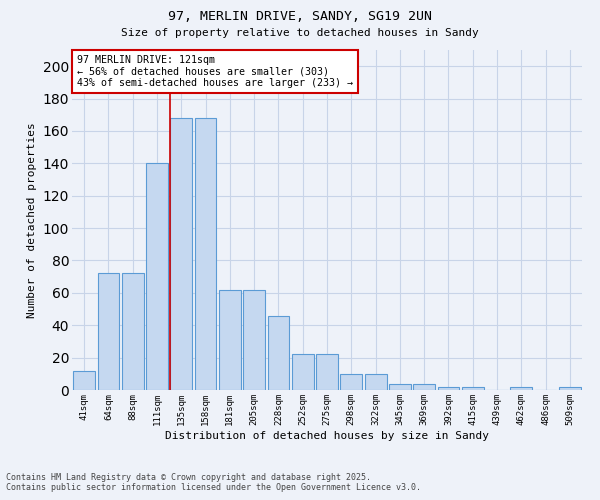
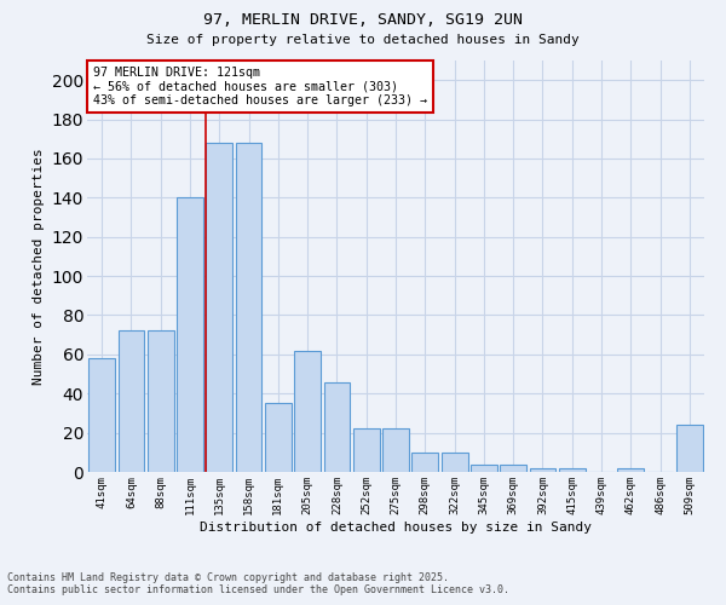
41sqm: 12 -> 58
181sqm: 62 -> 35
509sqm: 2 -> 24
